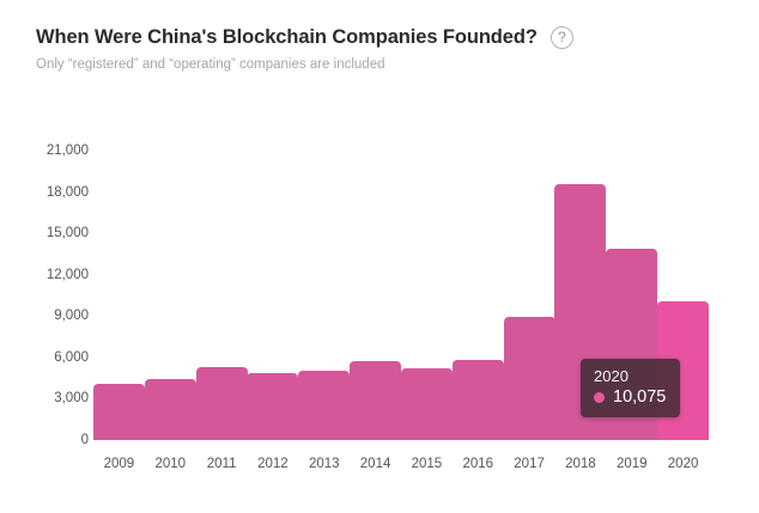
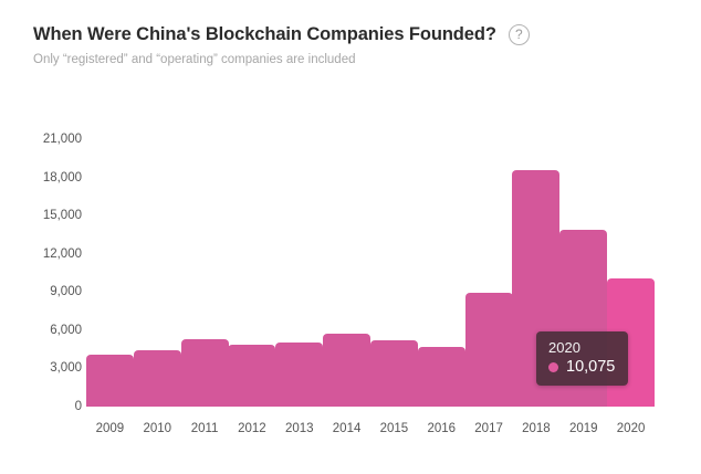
2016: 5800 -> 4700
